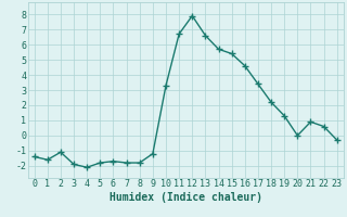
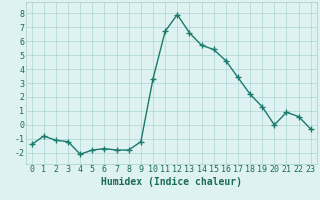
1: -1.6 -> -0.8
3: -1.9 -> -1.2
